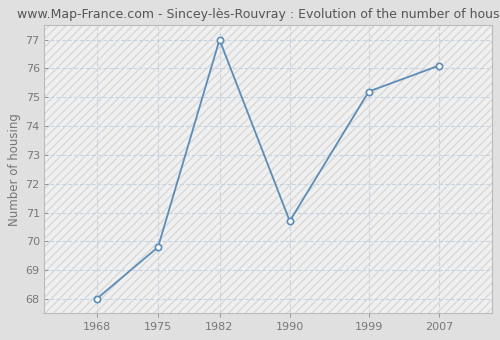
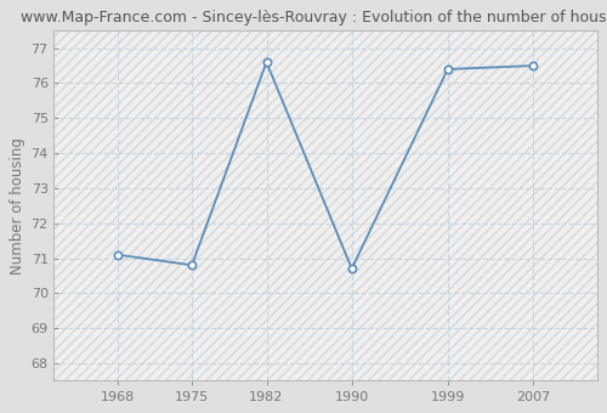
1968: 68.0 -> 71.1
1975: 69.8 -> 70.8
1982: 77.0 -> 76.6
1999: 75.2 -> 76.4
2007: 76.1 -> 76.5
